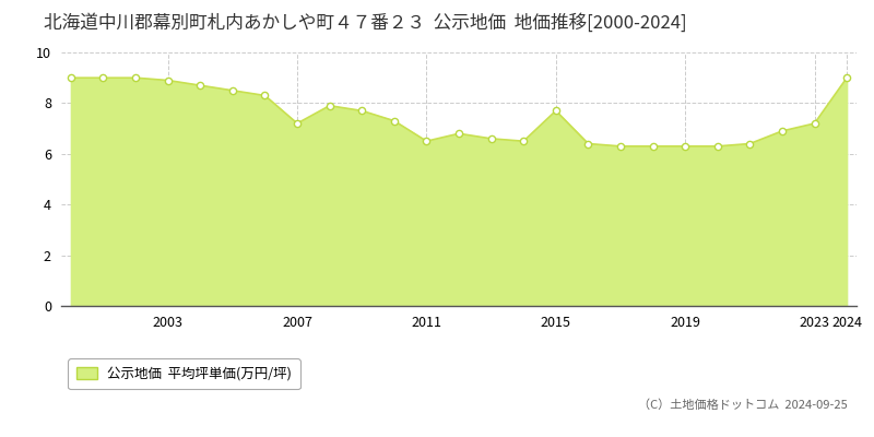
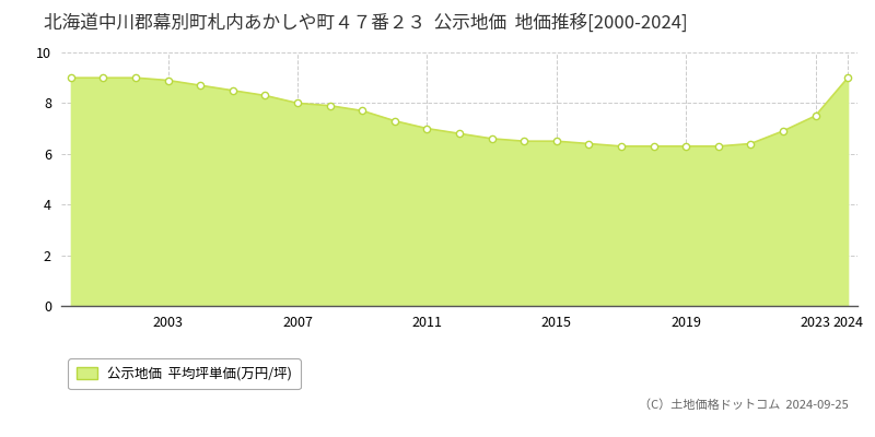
2007: 7.2 -> 8.0
2011: 6.5 -> 7.0
2015: 7.7 -> 6.5
2023: 7.2 -> 7.5
